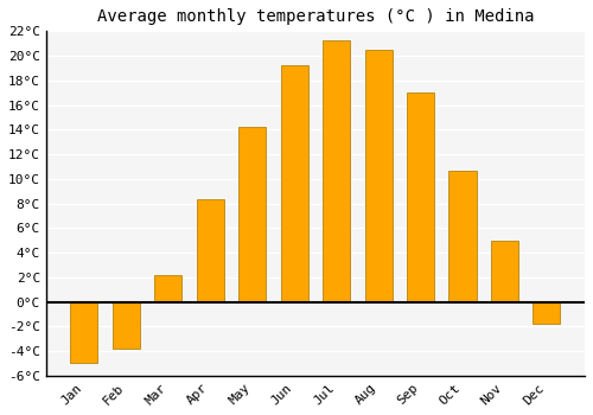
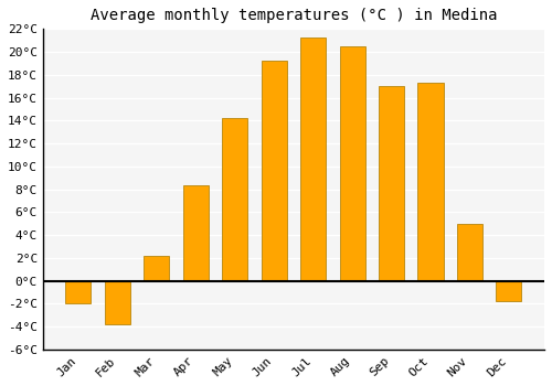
Jan: -5.0°C -> -2.0°C
Oct: 10.7°C -> 17.3°C
